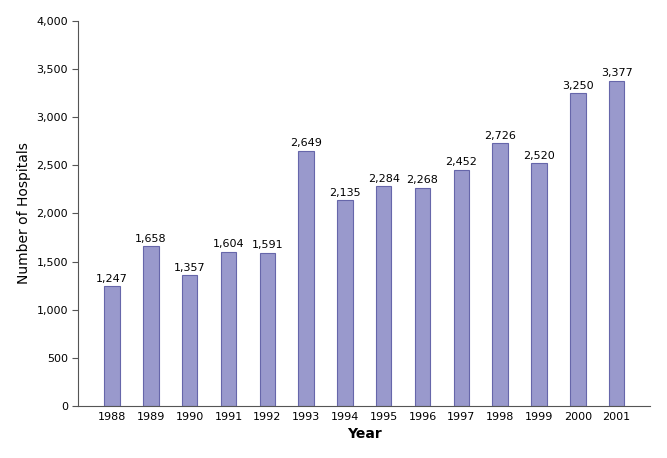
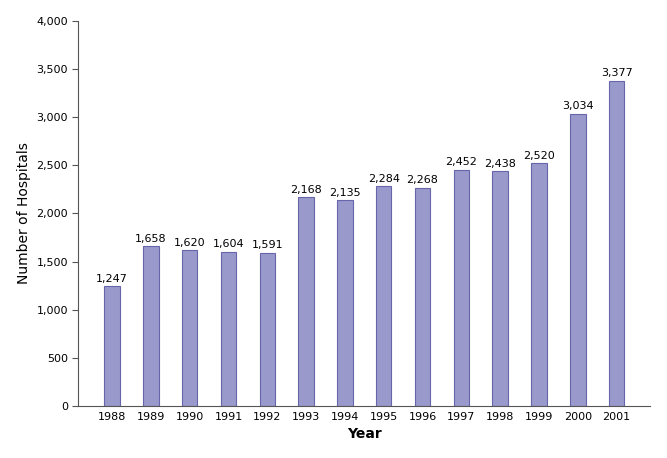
1990: 1,357 -> 1,620
1993: 2,649 -> 2,168
1998: 2,726 -> 2,438
2000: 3,250 -> 3,034
